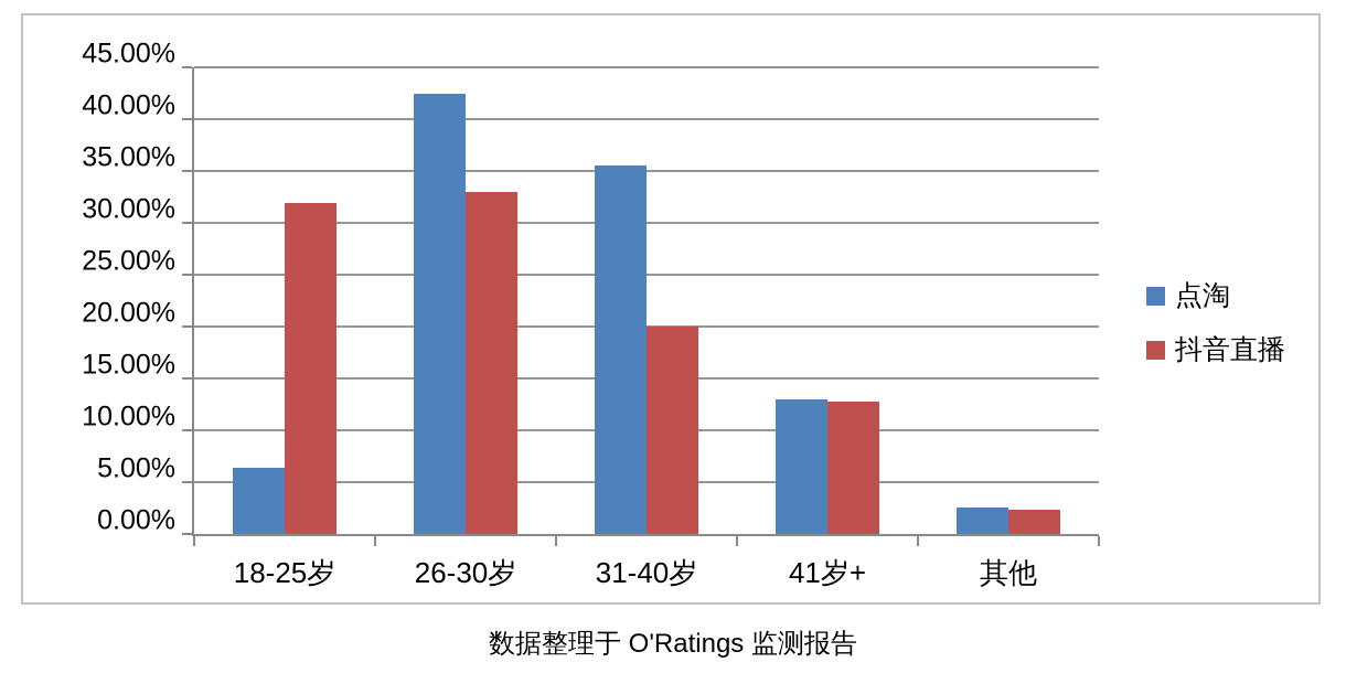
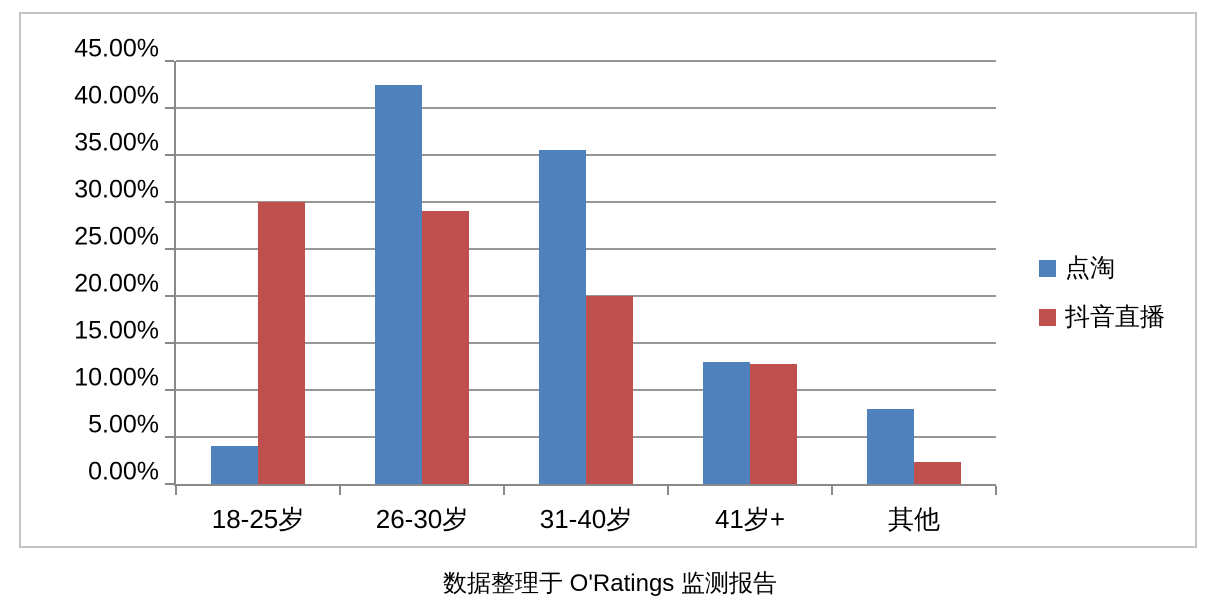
点淘/18-25岁: 6% -> 4%
抖音直播/18-25岁: 32% -> 30%
抖音直播/26-30岁: 33% -> 29%
点淘/其他: 3% -> 8%
